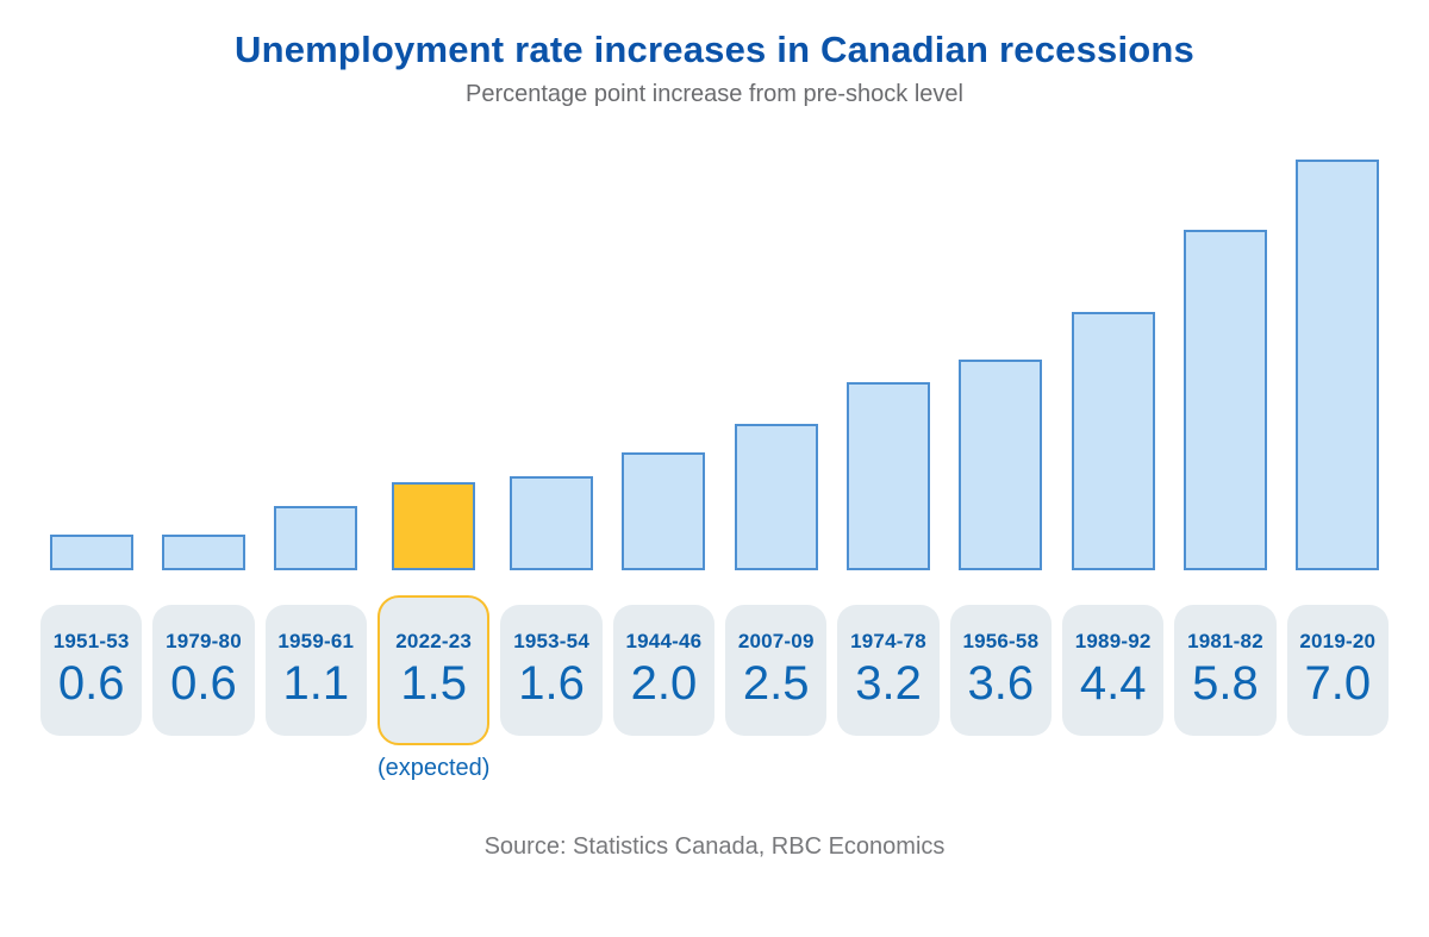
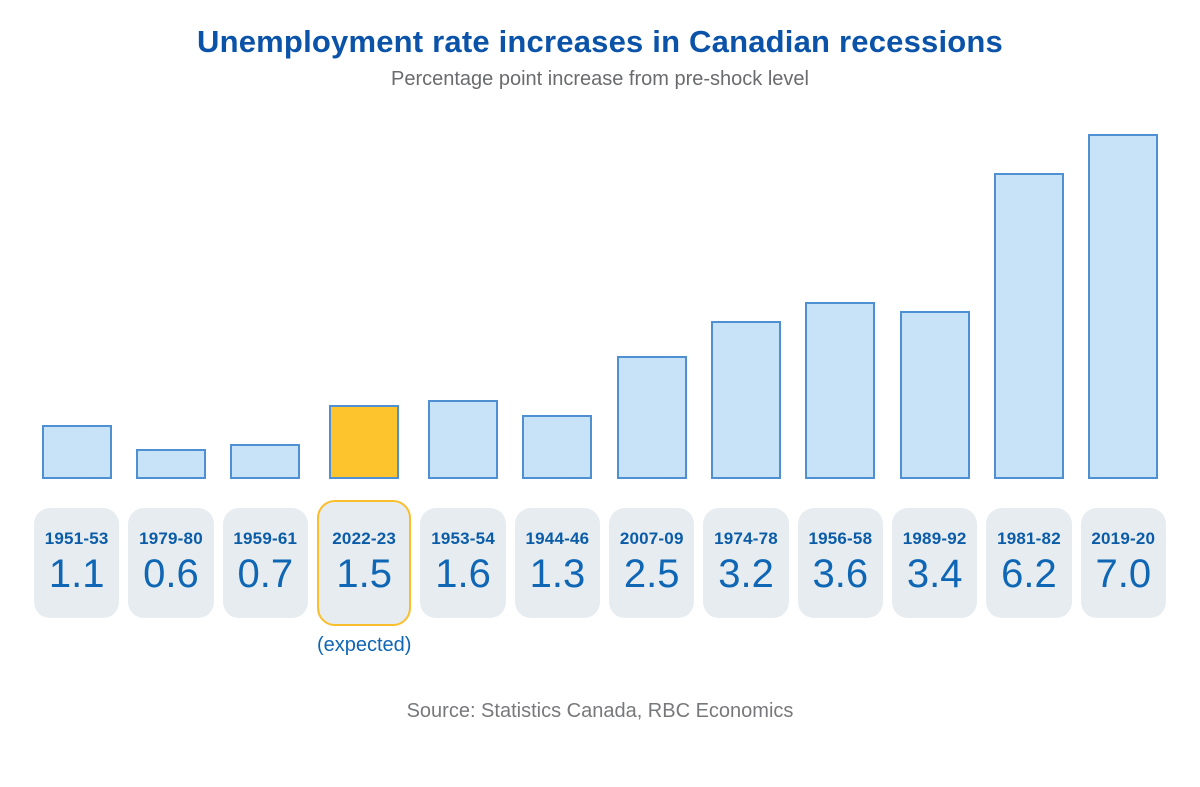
1951-53: 0.6 -> 1.1
1959-61: 1.1 -> 0.7
1944-46: 2.0 -> 1.3
1989-92: 4.4 -> 3.4
1981-82: 5.8 -> 6.2
